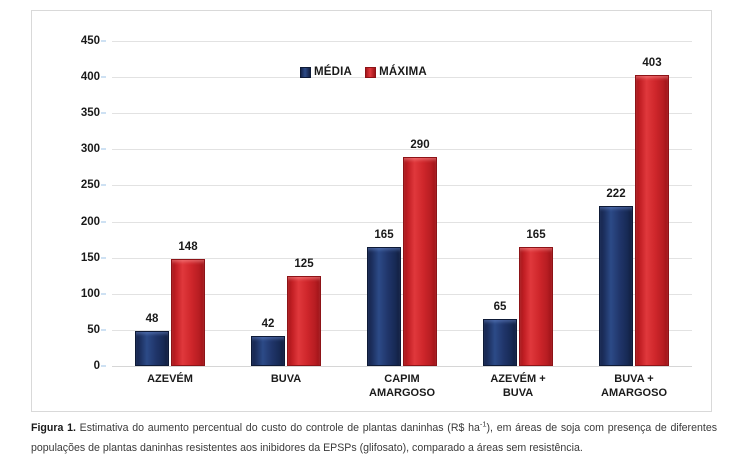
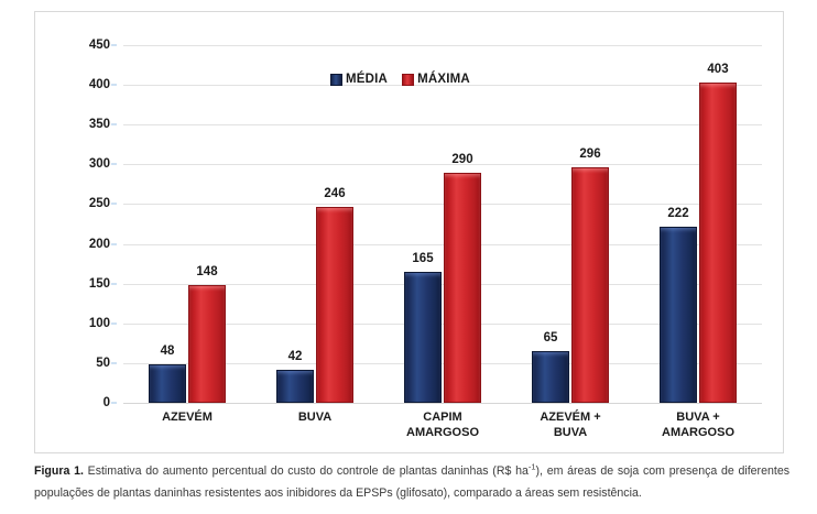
MÁXIMA/BUVA: 125 -> 246
MÁXIMA/AZEVÉM + BUVA: 165 -> 296
